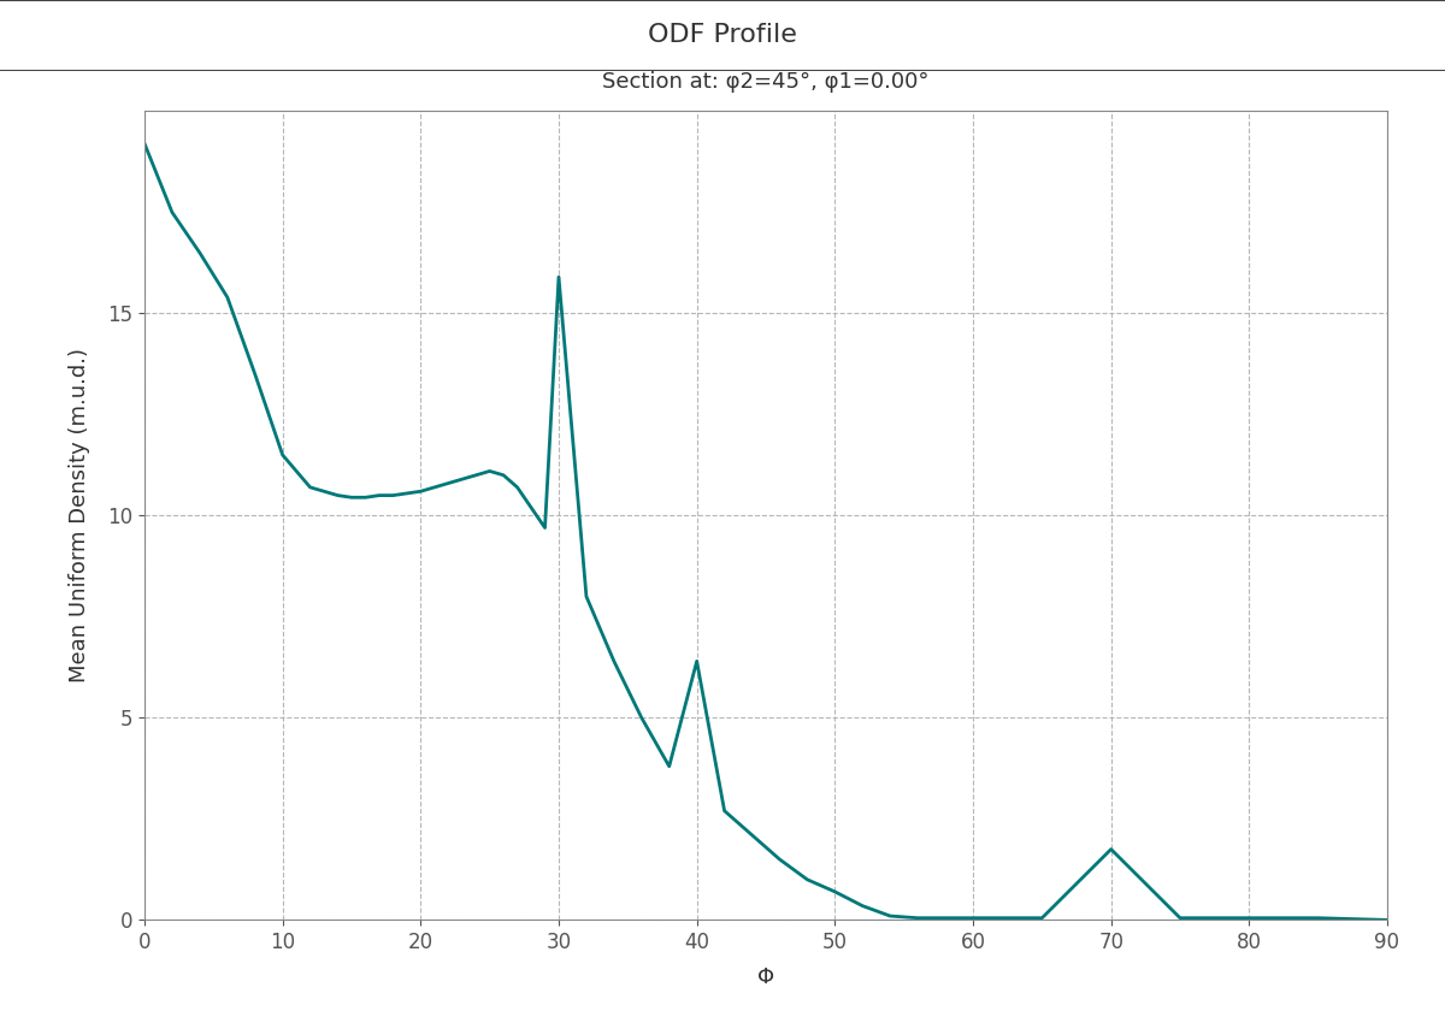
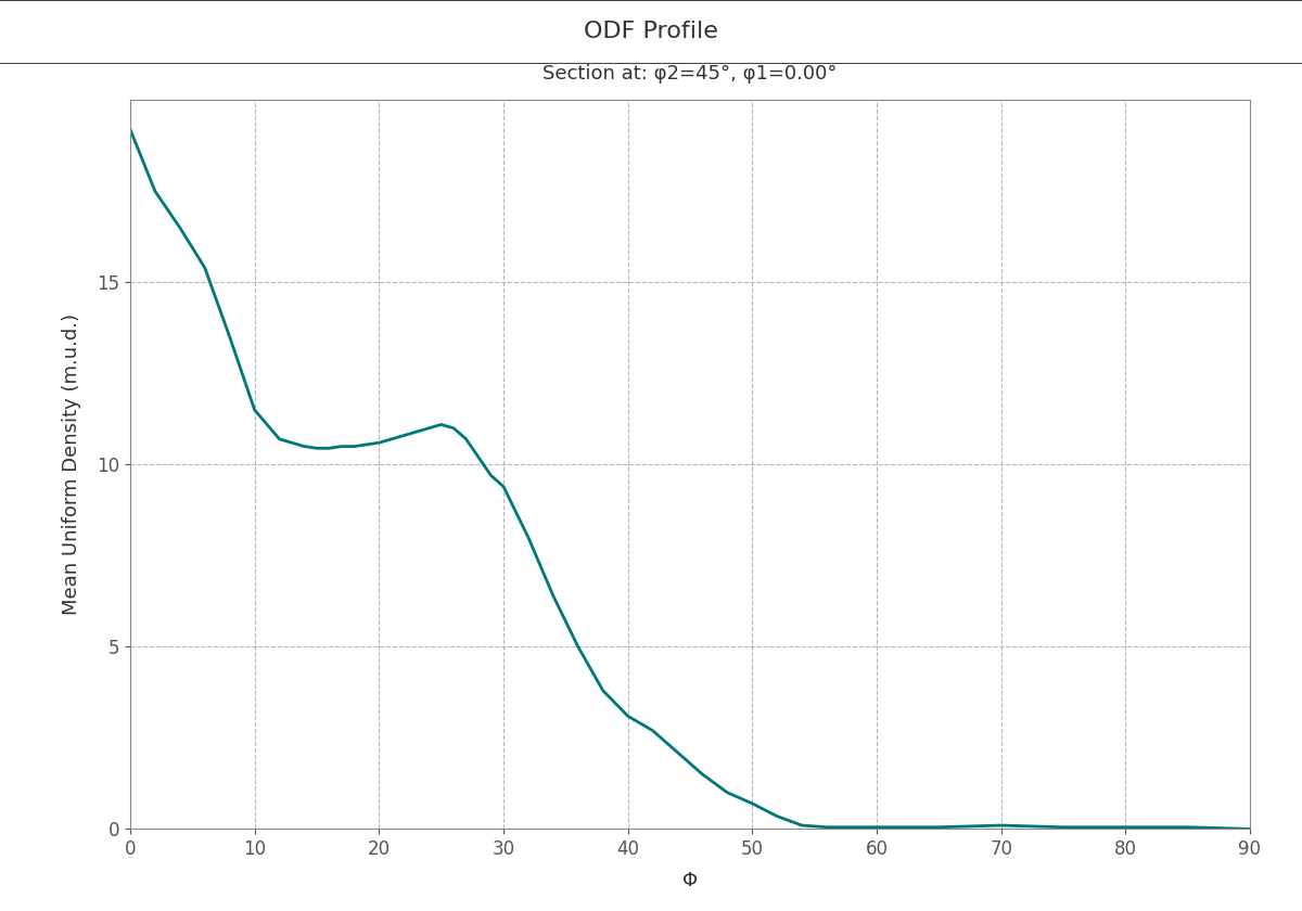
30: 15.90 -> 9.40
40: 6.40 -> 3.10
70: 1.75 -> 0.10
